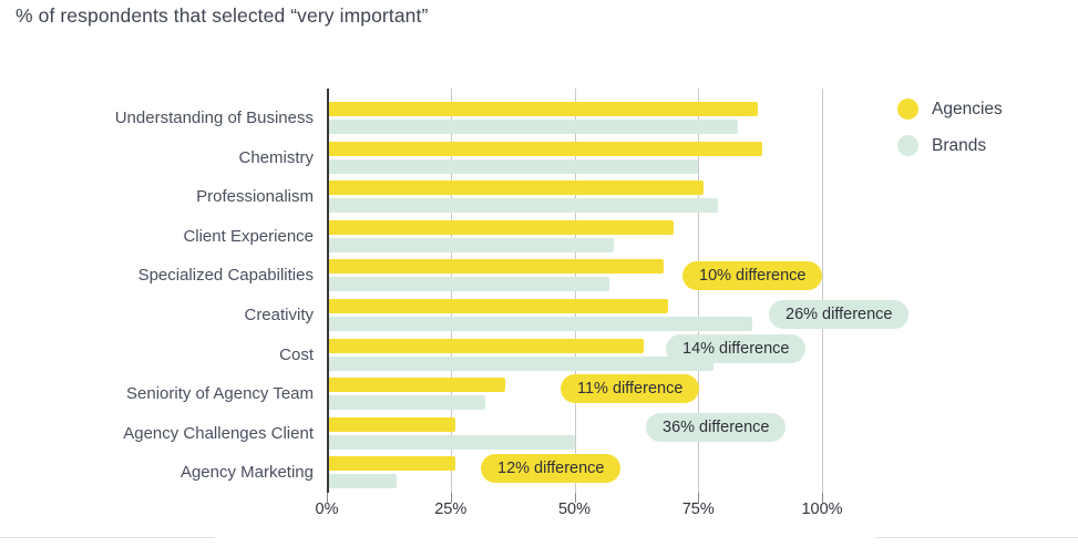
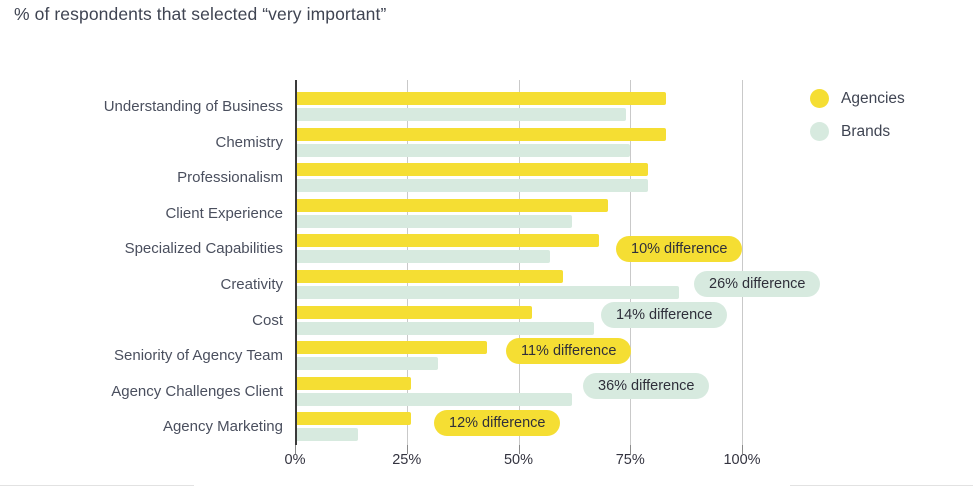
Agencies/Understanding of Business: 87% -> 83%
Brands/Understanding of Business: 83% -> 74%
Agencies/Chemistry: 88% -> 83%
Agencies/Professionalism: 76% -> 79%
Brands/Client Experience: 58% -> 62%
Agencies/Creativity: 69% -> 60%
Agencies/Cost: 64% -> 53%
Brands/Cost: 78% -> 67%
Agencies/Seniority of Agency Team: 36% -> 43%
Brands/Agency Challenges Client: 50% -> 62%
